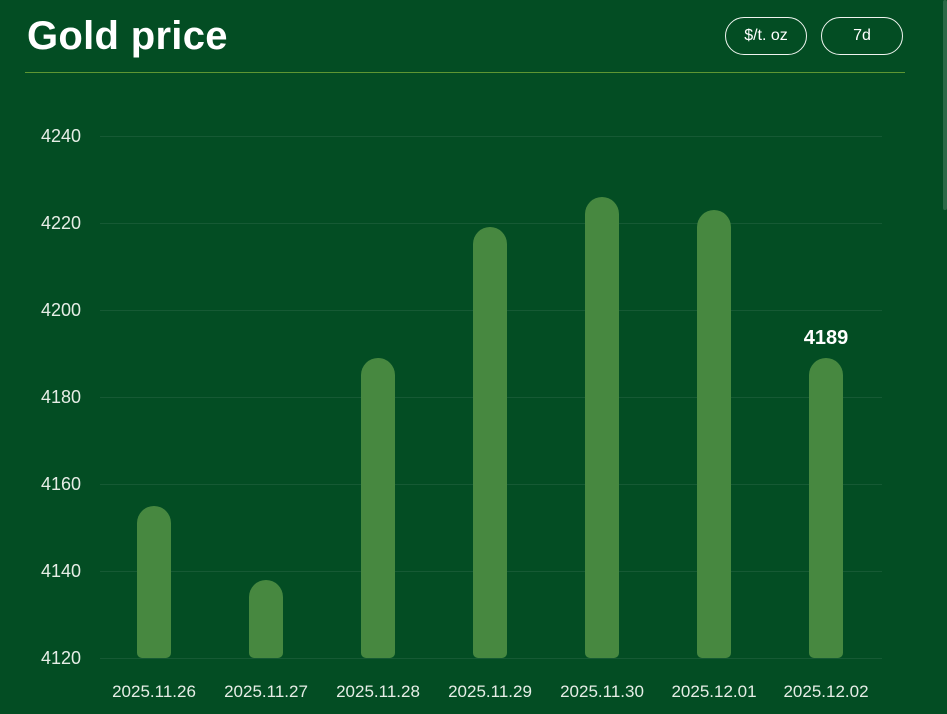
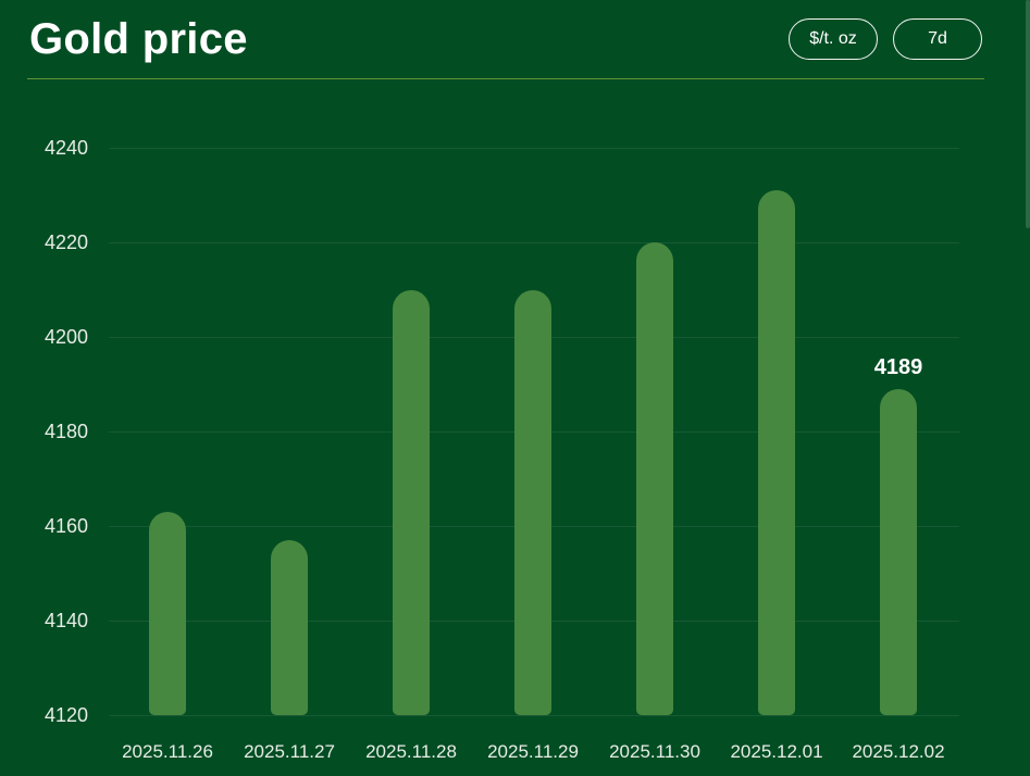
2025.11.26: 4155 -> 4163
2025.11.27: 4138 -> 4157
2025.11.28: 4189 -> 4210
2025.11.29: 4219 -> 4210
2025.11.30: 4226 -> 4220
2025.12.01: 4223 -> 4231
